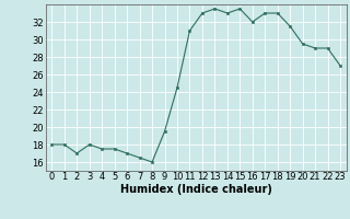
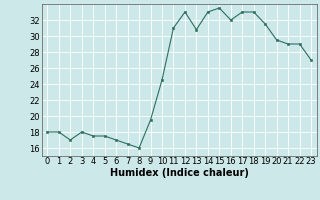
13: 33.5 -> 30.8
